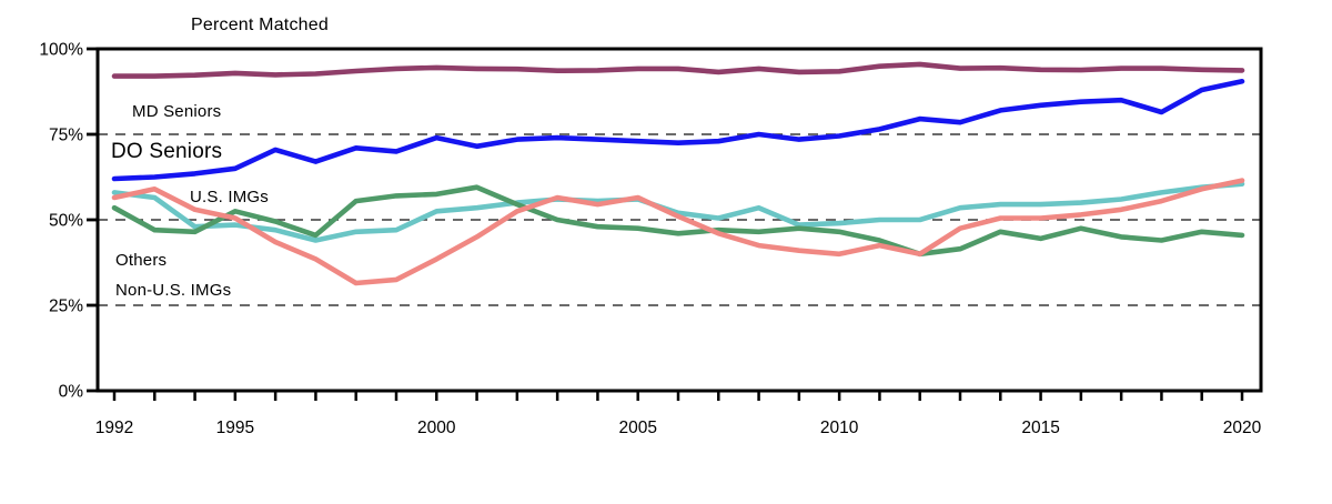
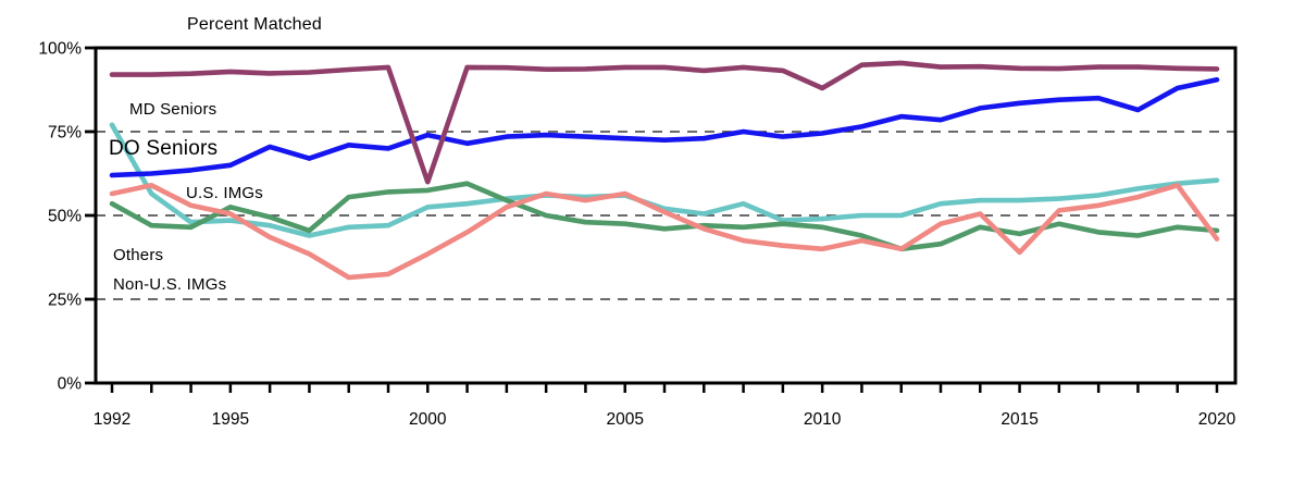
U.S. IMGs/1992: 58% -> 77%
MD Seniors/2000: 94% -> 60%
MD Seniors/2010: 93% -> 88%
Non-U.S. IMGs/2015: 50% -> 39%
Non-U.S. IMGs/2020: 62% -> 43%
